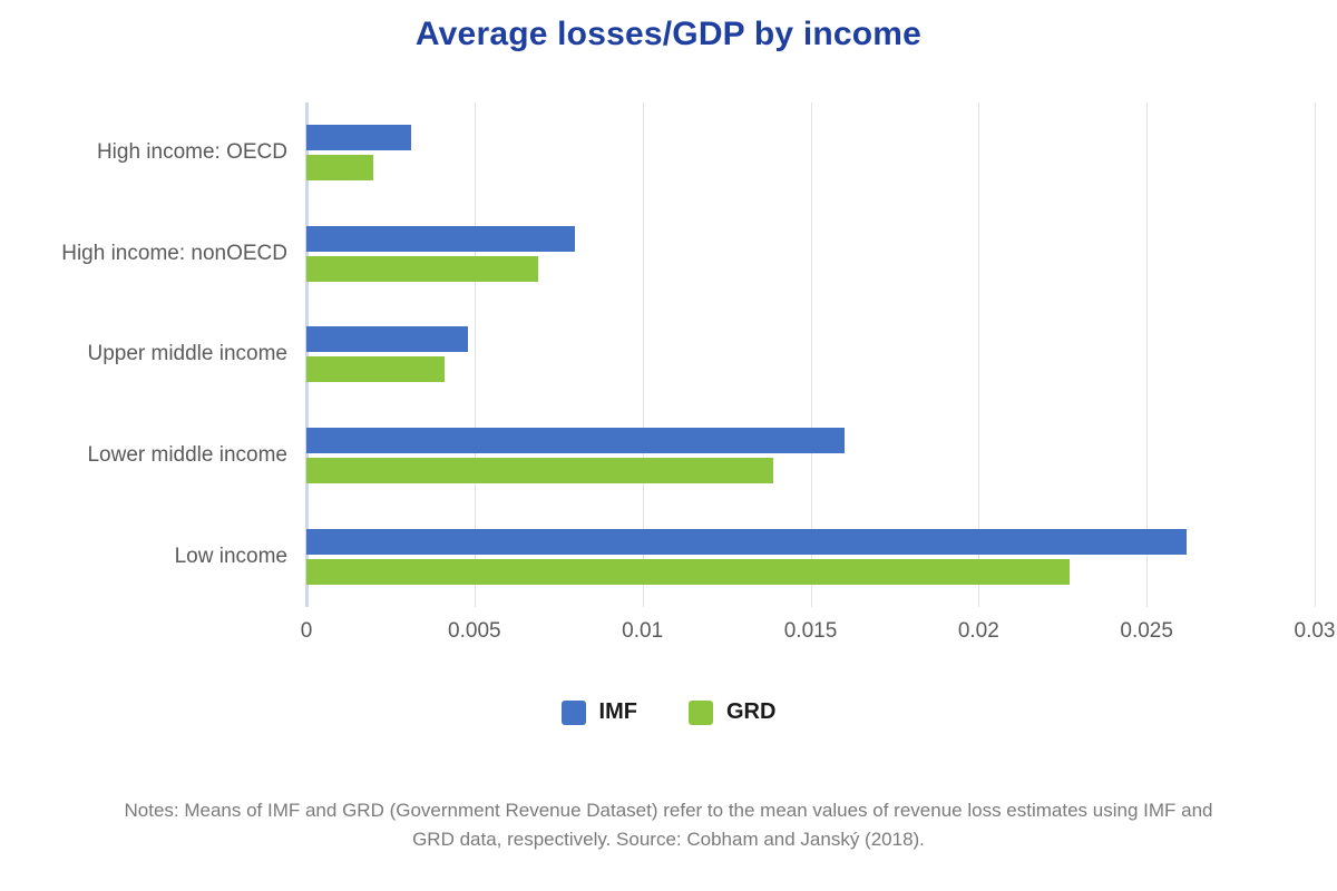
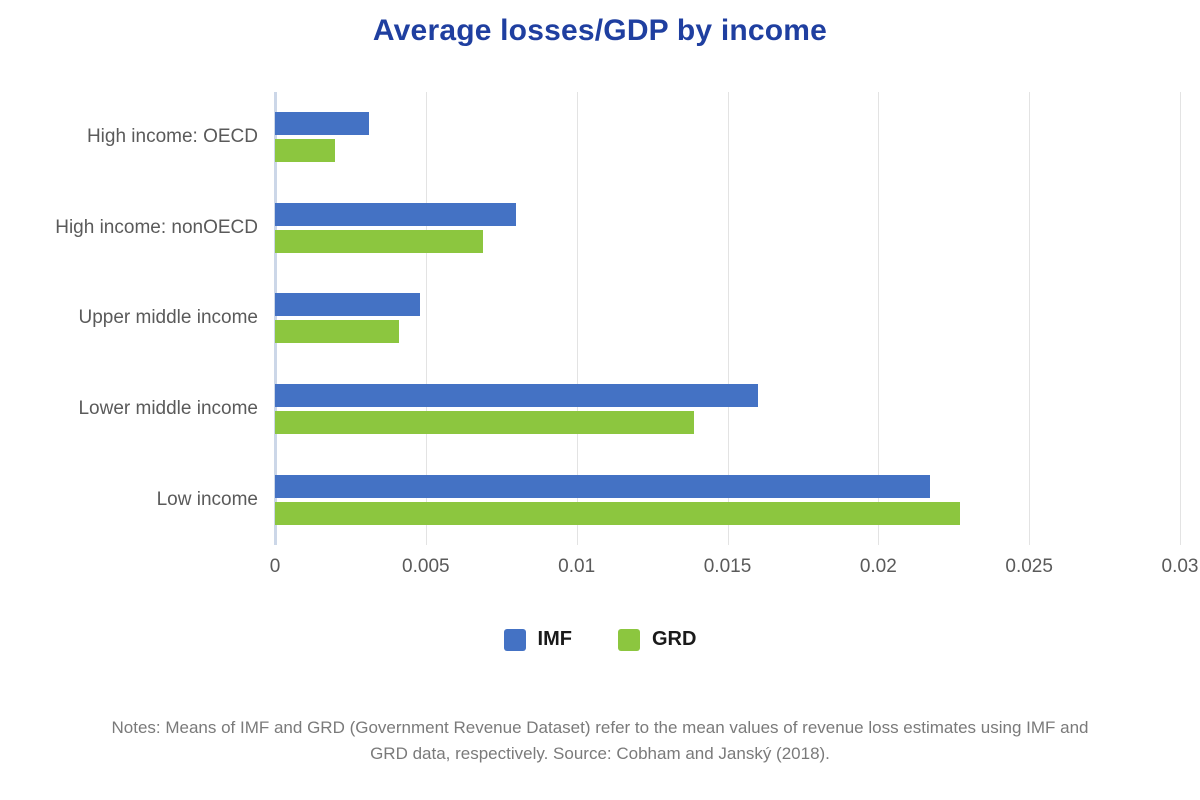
IMF/Low income: 0.0262 -> 0.0217
